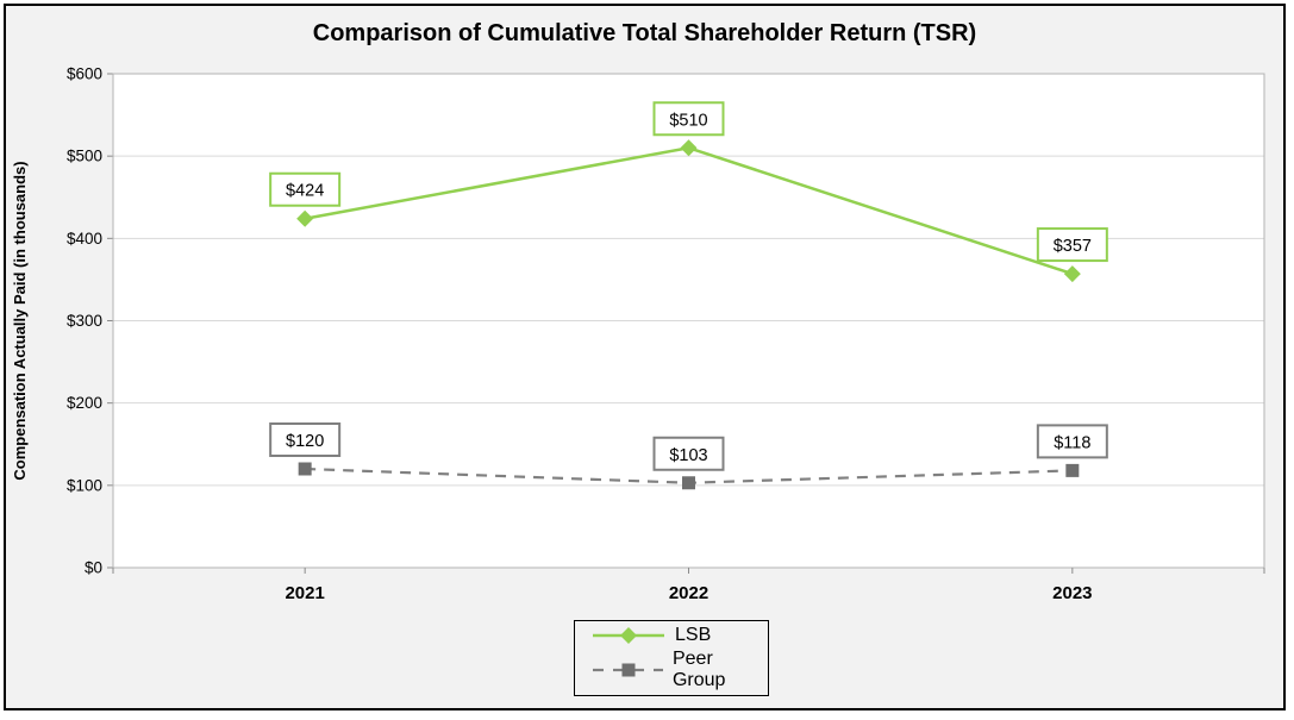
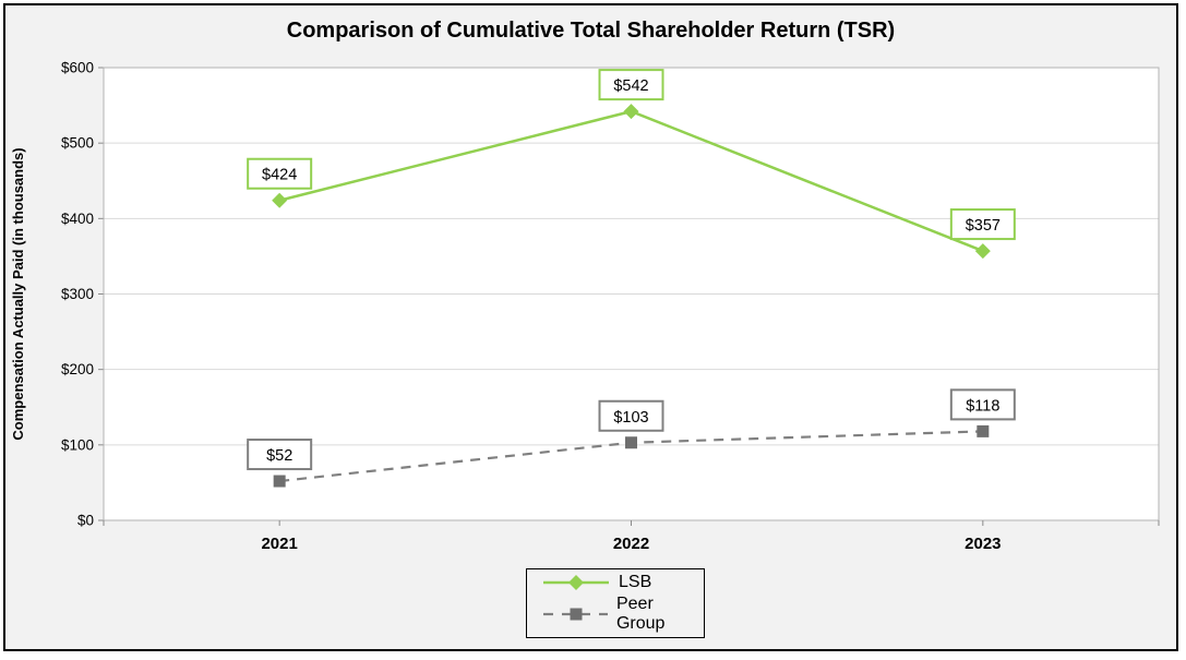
Peer Group/2021: $120 -> $52
LSB/2022: $510 -> $542
